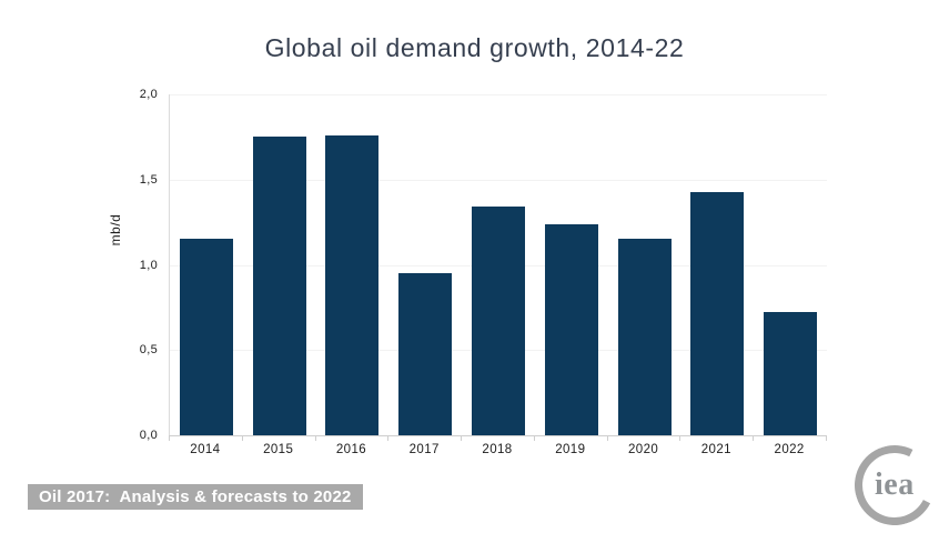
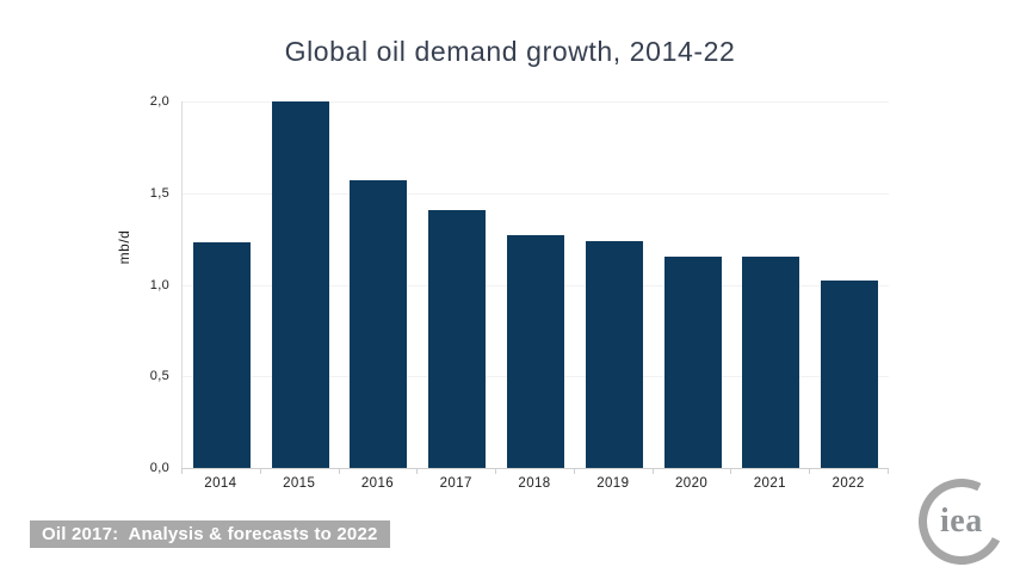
2014: 1,15 -> 1,23
2015: 1,75 -> 2,00
2016: 1,76 -> 1,57
2017: 0,95 -> 1,41
2018: 1,34 -> 1,27
2021: 1,43 -> 1,15
2022: 0,72 -> 1,02
